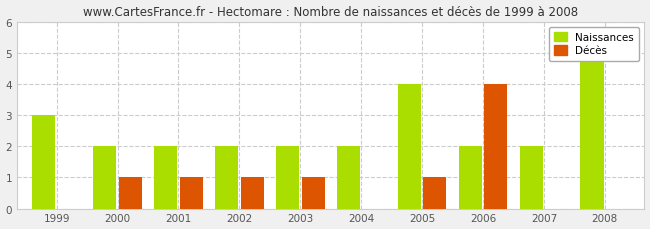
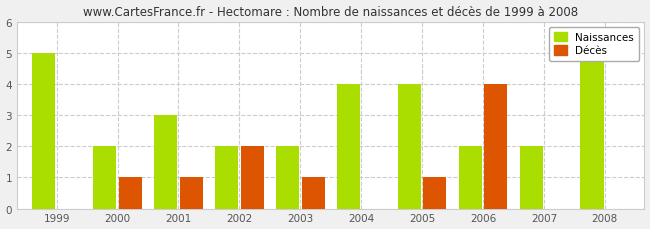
Naissances/1999: 3 -> 5
Naissances/2001: 2 -> 3
Décès/2002: 1 -> 2
Naissances/2004: 2 -> 4
